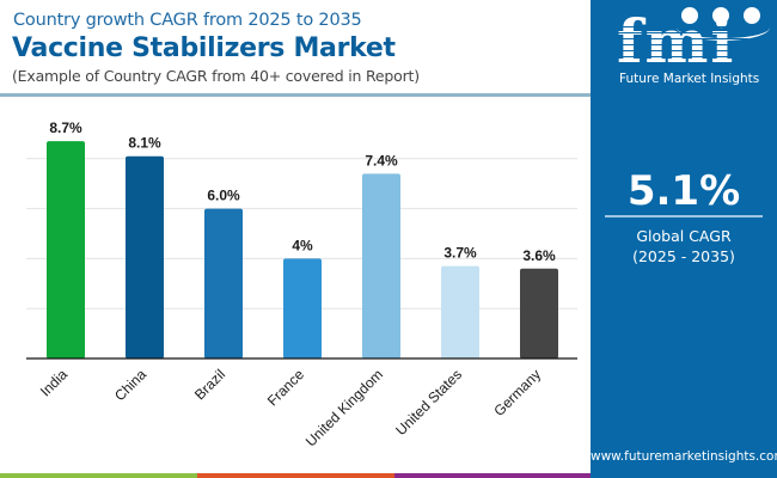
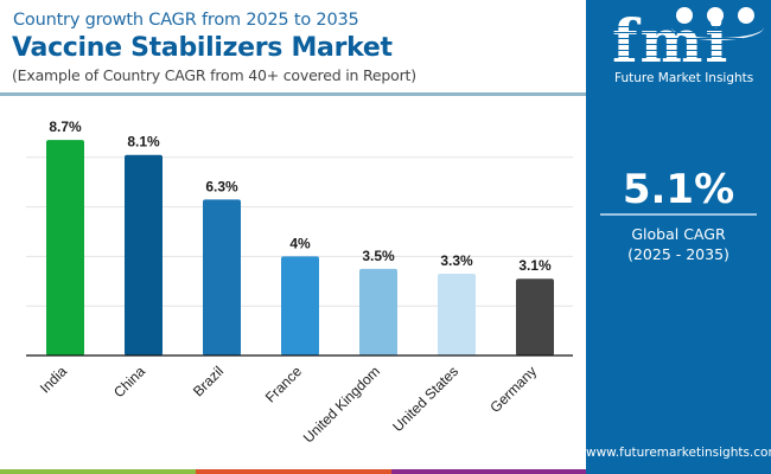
Brazil: 6.0% -> 6.3%
United Kingdom: 7.4% -> 3.5%
United States: 3.7% -> 3.3%
Germany: 3.6% -> 3.1%
